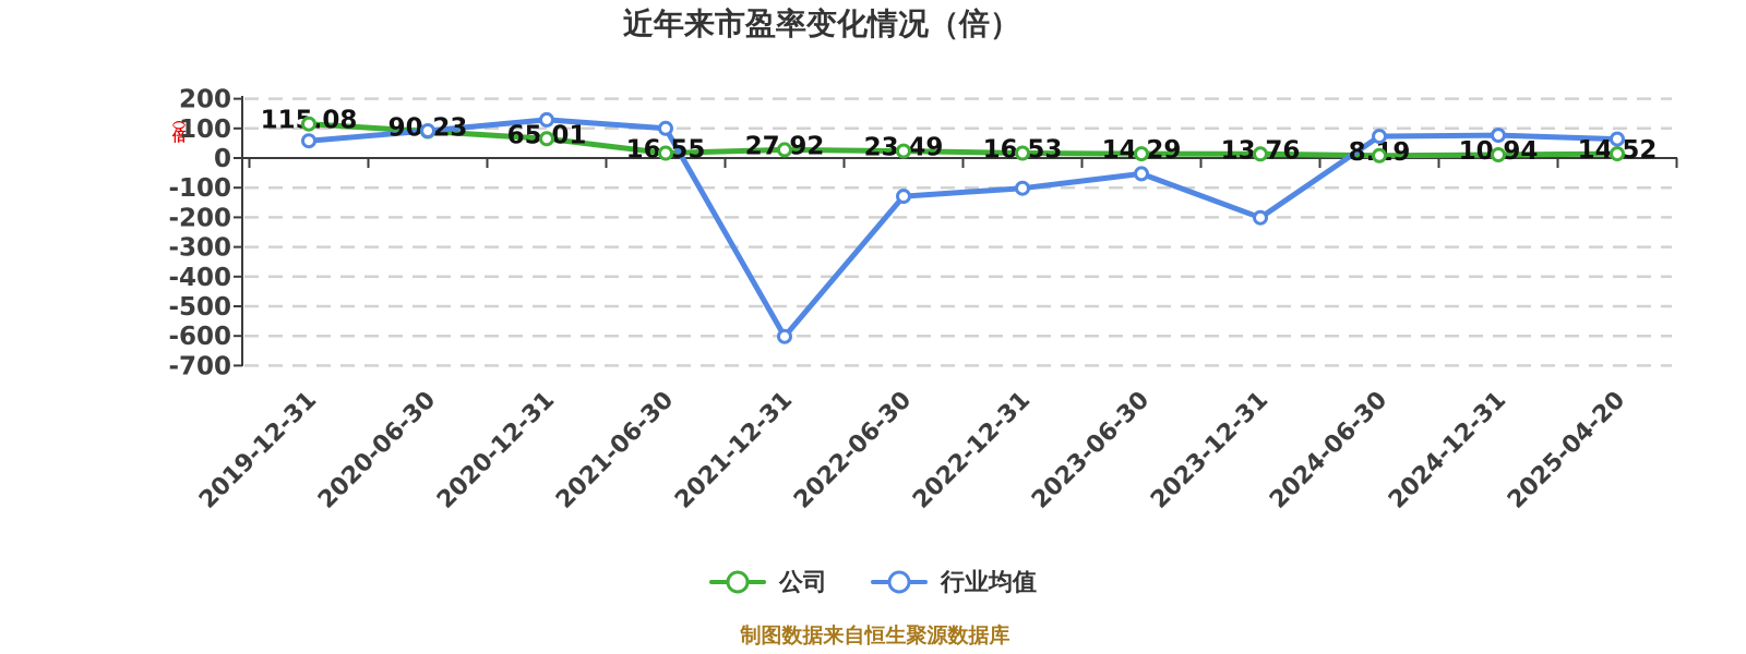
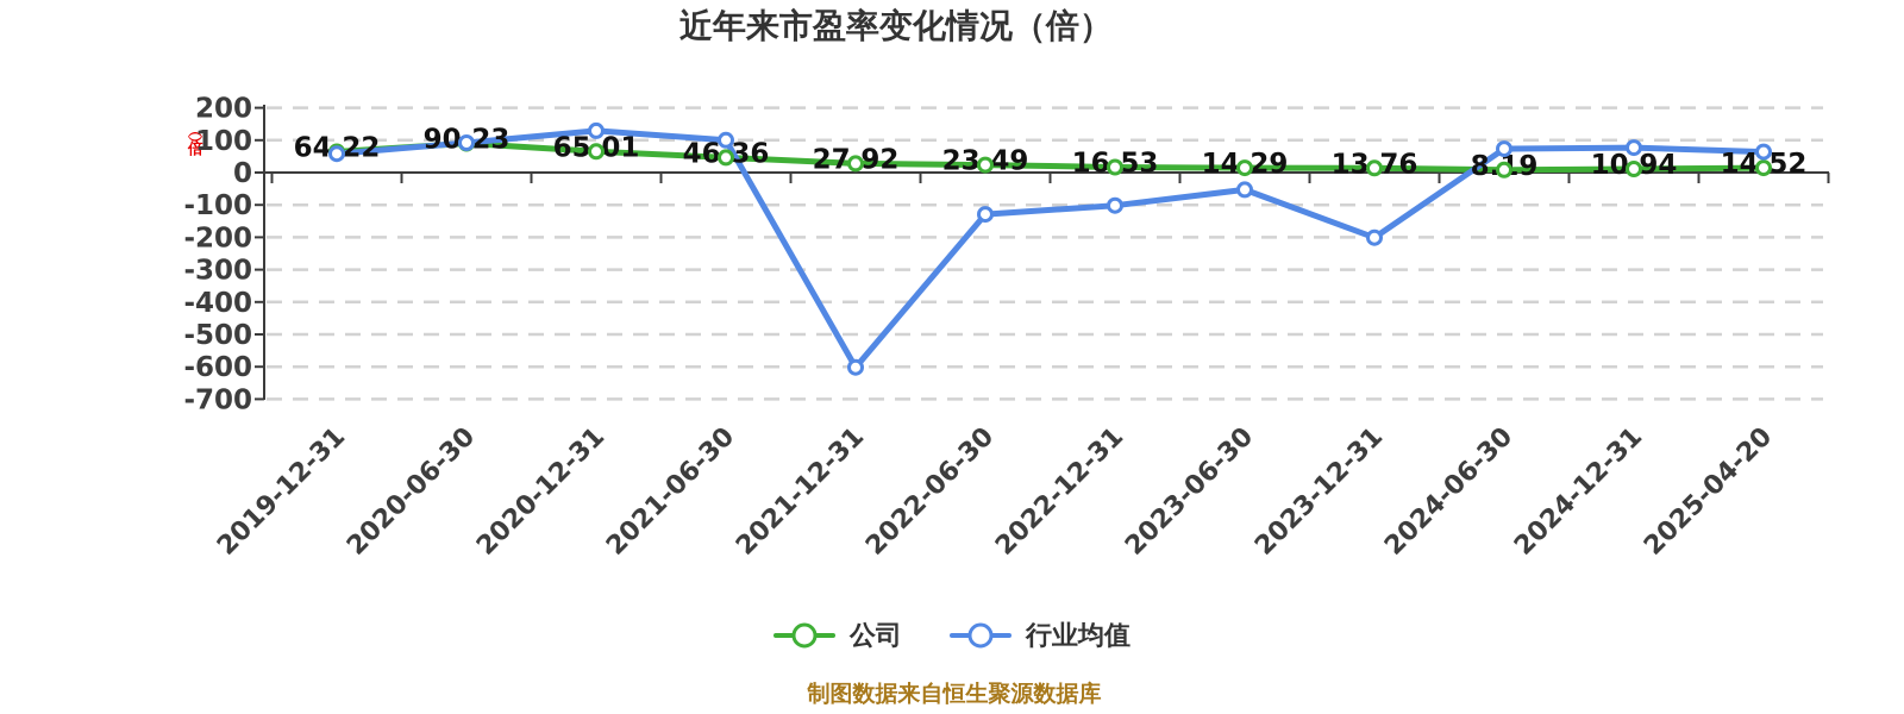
公司/2019-12-31: 115.08 -> 64.22
公司/2021-06-30: 16.55 -> 46.36
